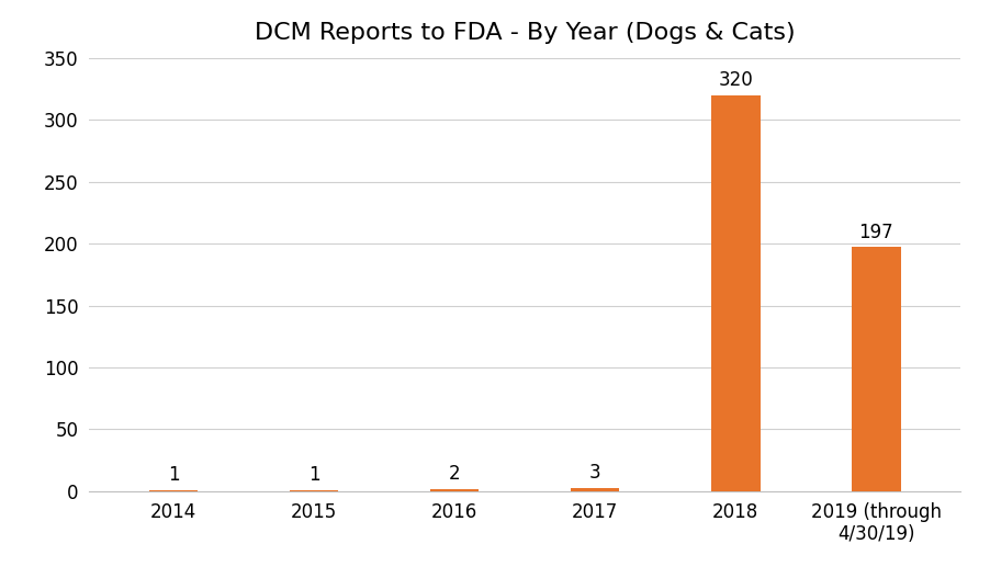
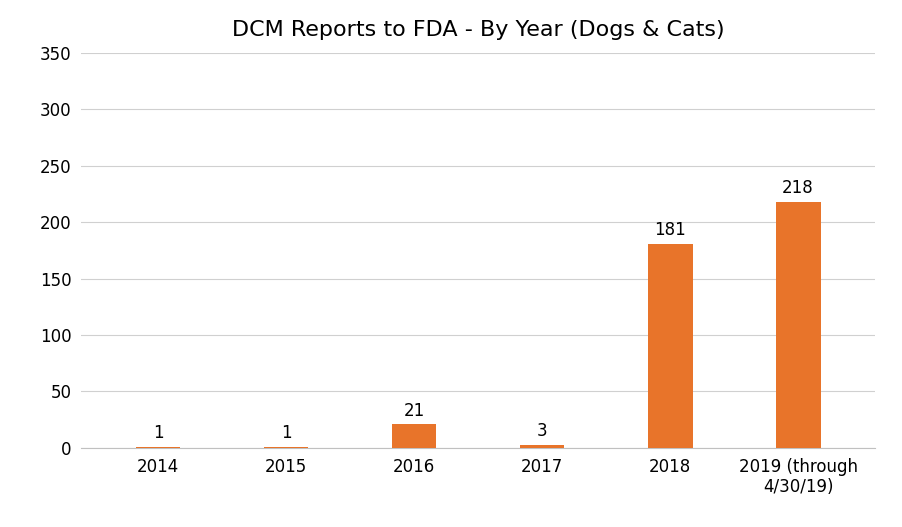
2016: 2 -> 21
2018: 320 -> 181
2019 (through 4/30/19): 197 -> 218
